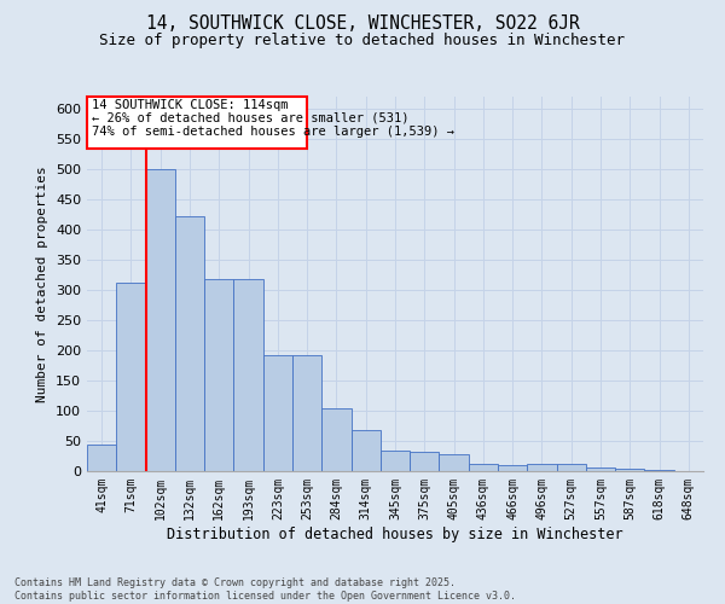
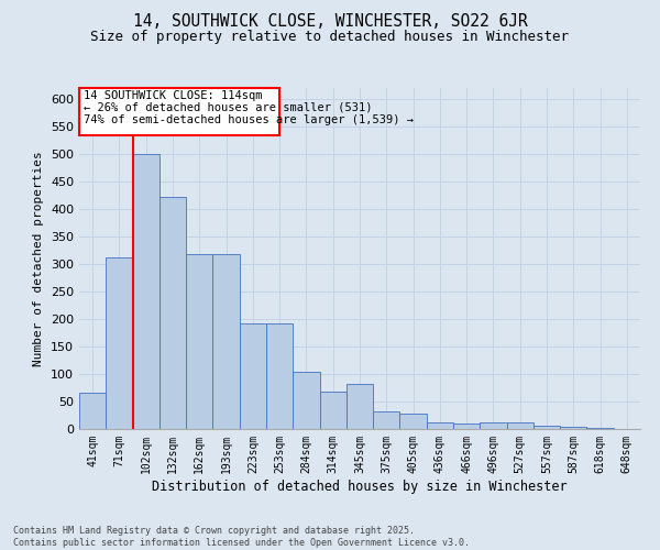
41sqm: 45 -> 66
345sqm: 35 -> 82
